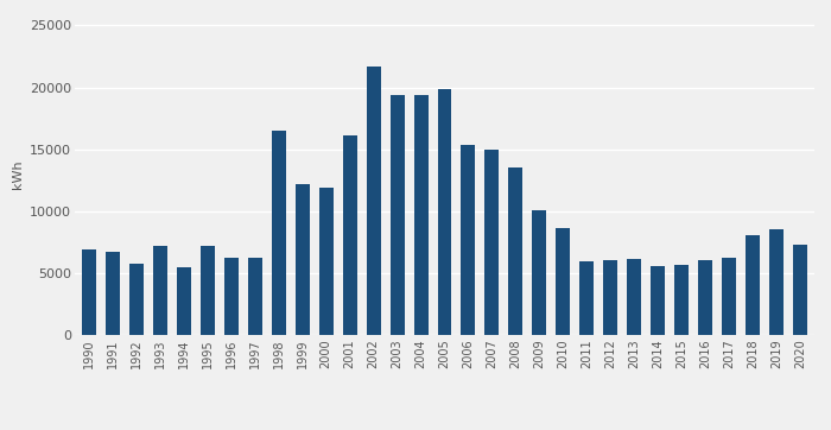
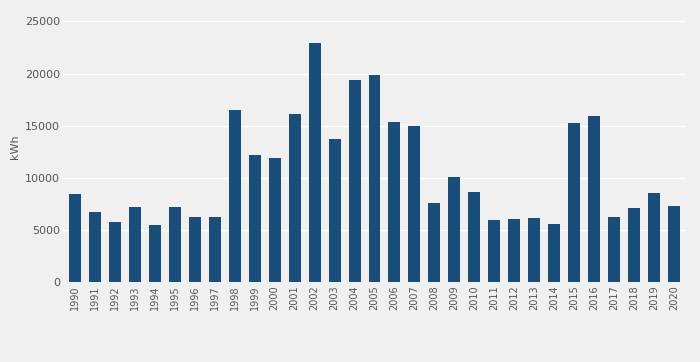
1990: 6900 -> 8500
2002: 21700 -> 22900
2003: 19400 -> 13700
2008: 13500 -> 7600
2015: 5700 -> 15300
2016: 6000 -> 15900
2018: 8100 -> 7100
